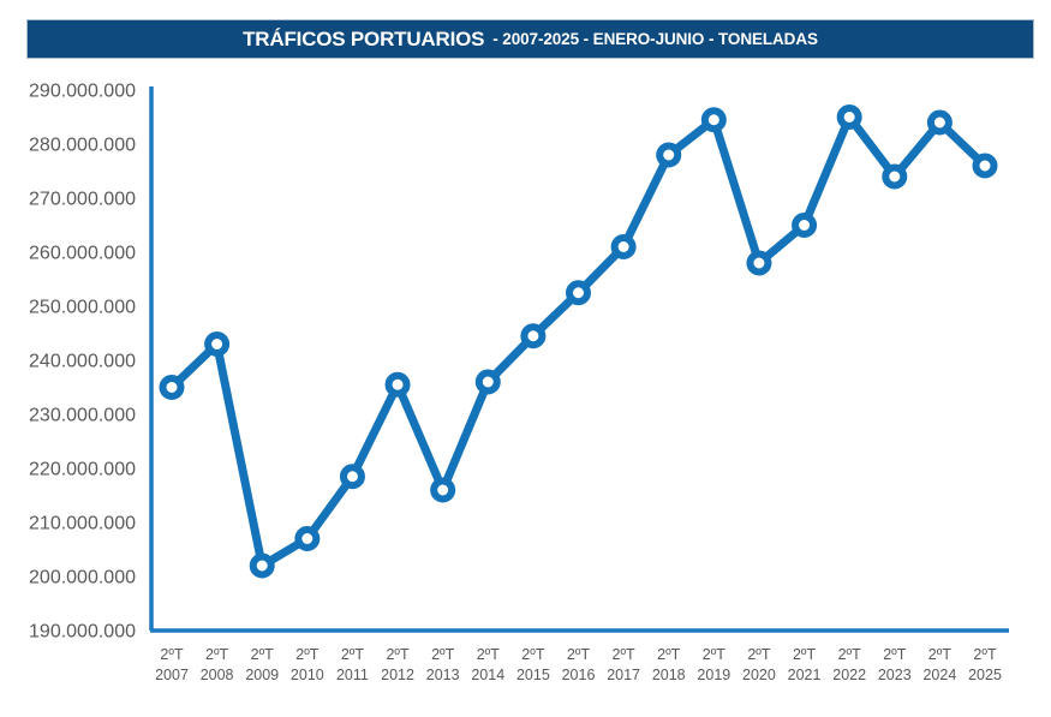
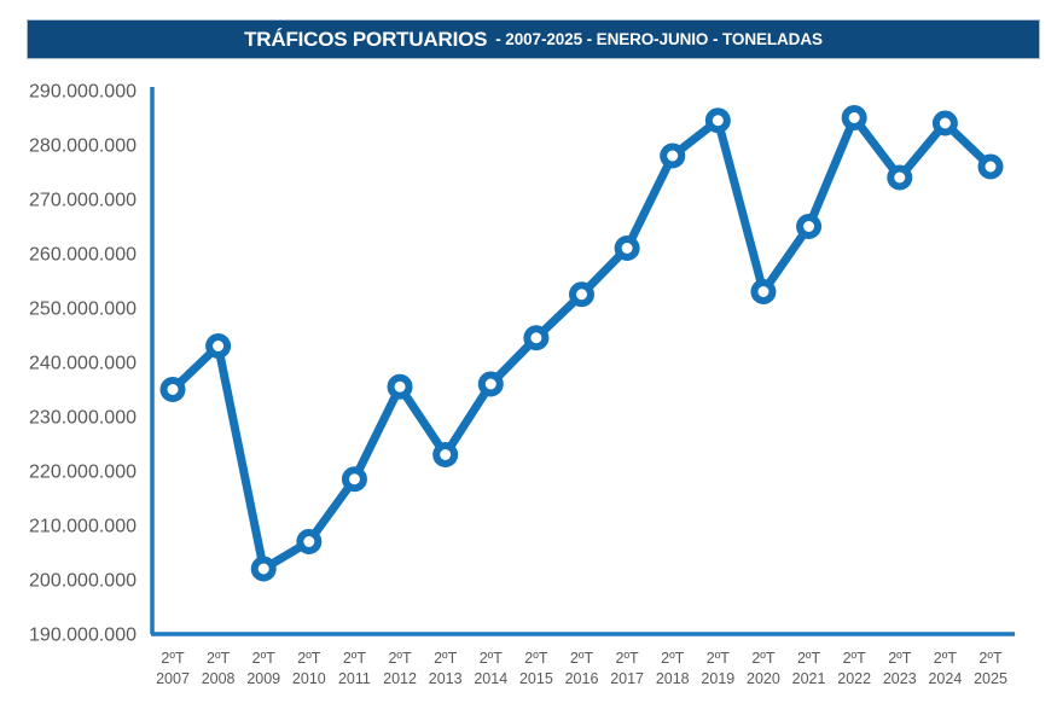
2013: 216000000 -> 223000000
2020: 258000000 -> 253000000
